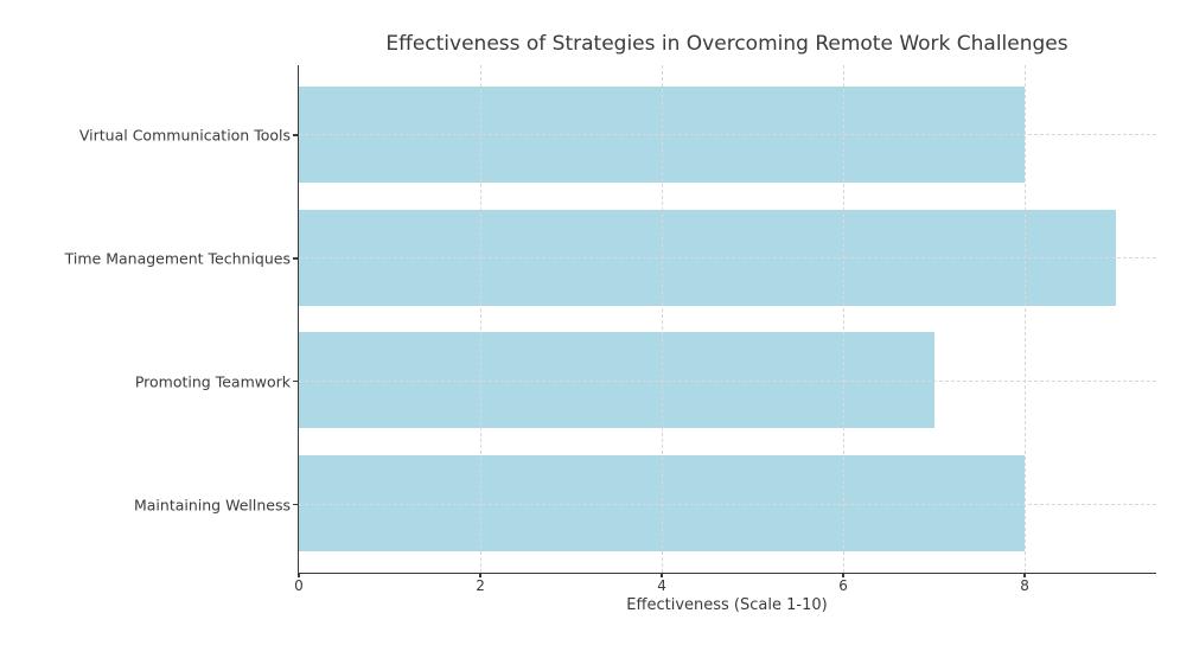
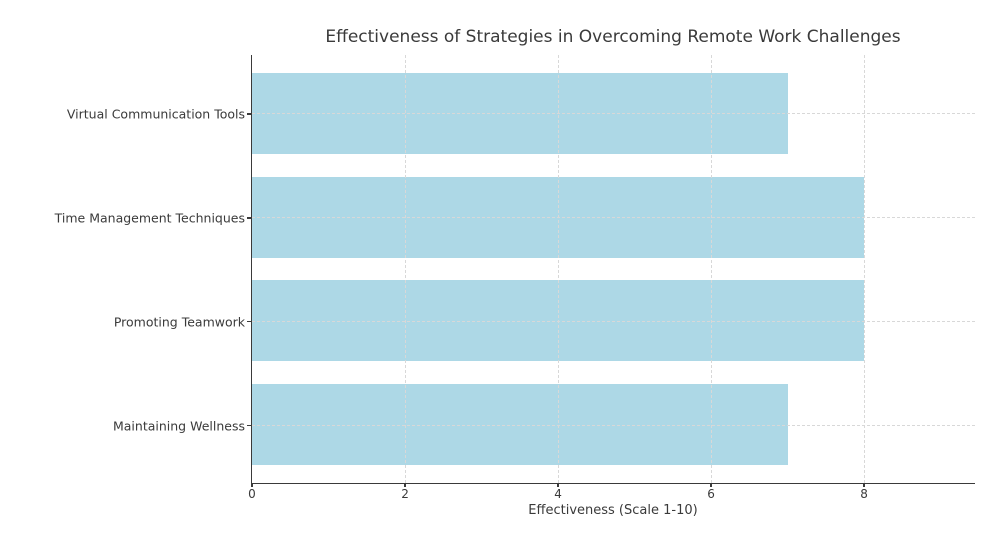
Virtual Communication Tools: 8 -> 7
Time Management Techniques: 9 -> 8
Promoting Teamwork: 7 -> 8
Maintaining Wellness: 8 -> 7
